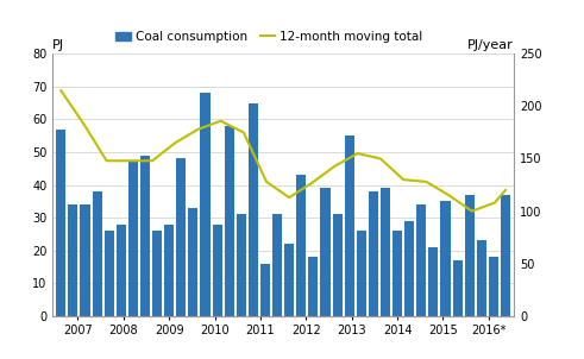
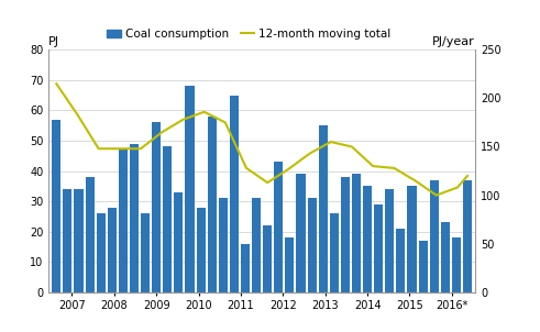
Coal consumption/2009: 28 -> 56
Coal consumption/2014: 26 -> 35
